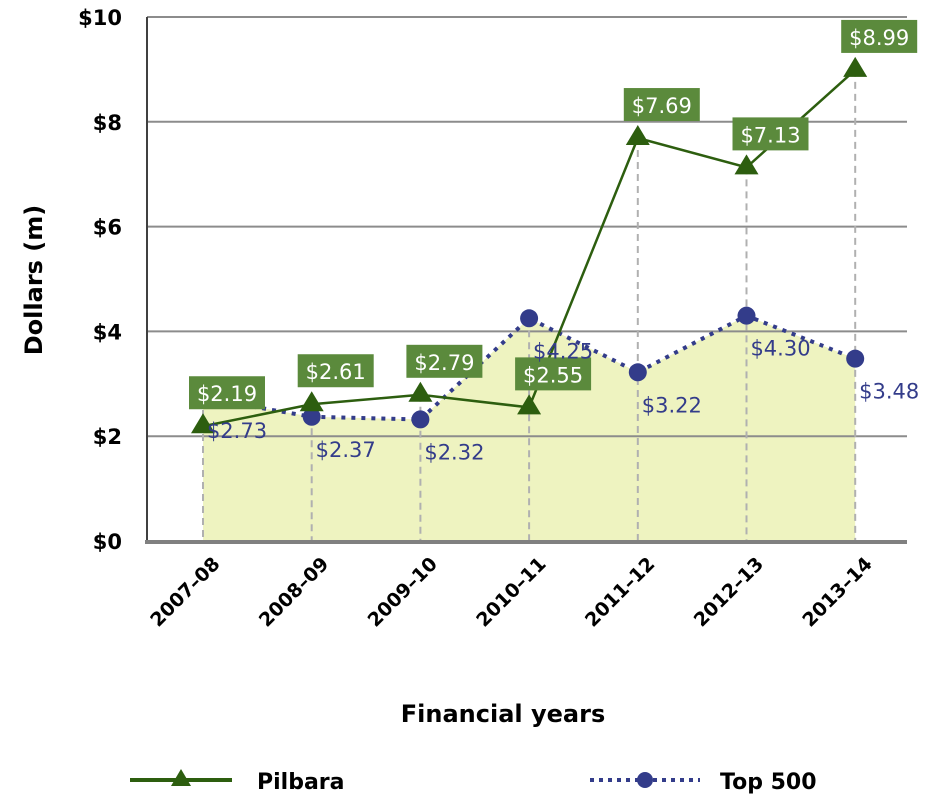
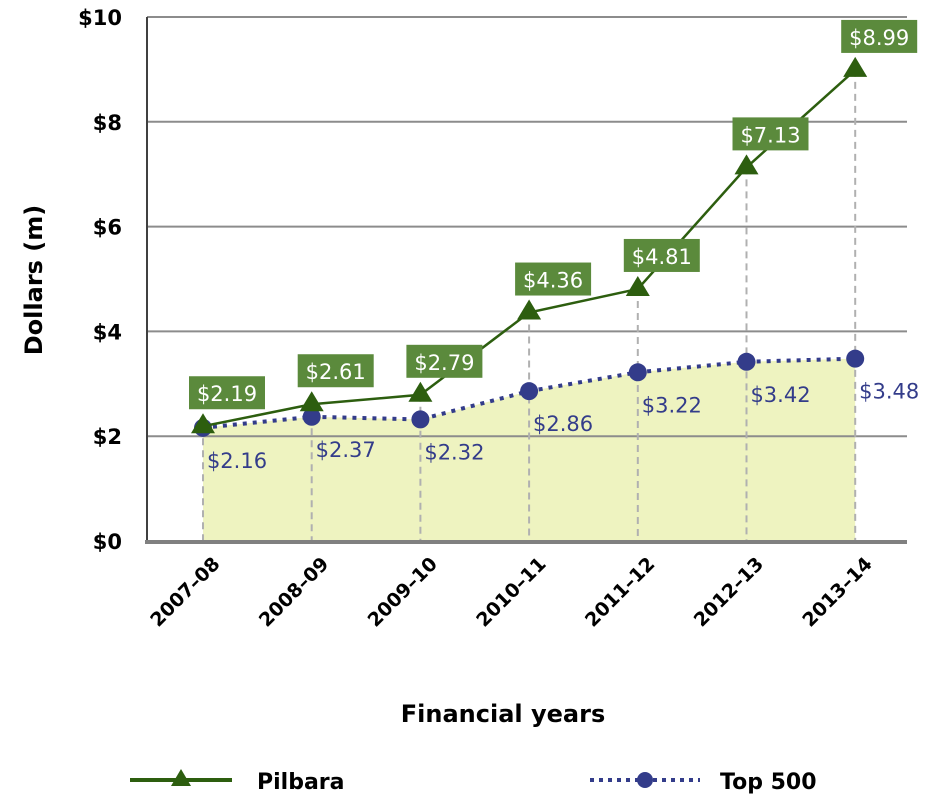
Top 500/2007–08: $2.73 -> $2.16
Pilbara/2010–11: $2.55 -> $4.36
Top 500/2010–11: $4.25 -> $2.86
Pilbara/2011–12: $7.69 -> $4.81
Top 500/2012–13: $4.30 -> $3.42
